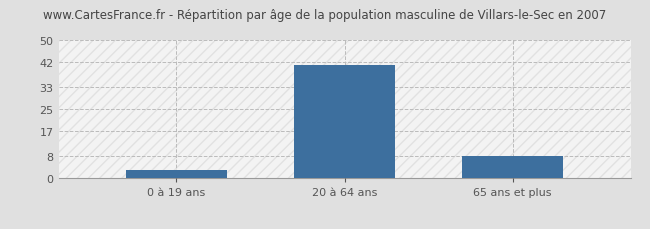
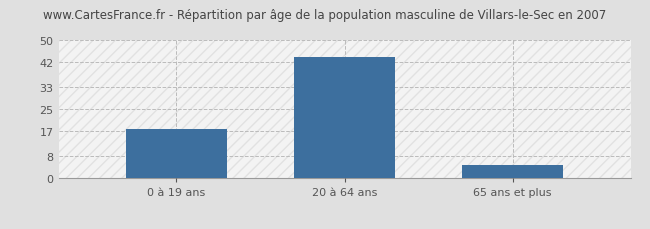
0 à 19 ans: 3 -> 18
20 à 64 ans: 41 -> 44
65 ans et plus: 8 -> 5
